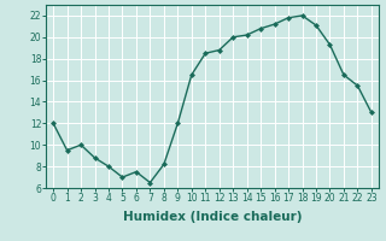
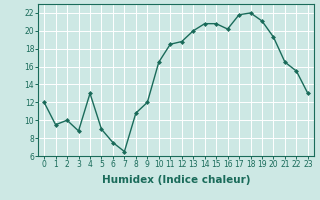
4: 8.0 -> 13.0
5: 7.0 -> 9.0
8: 8.2 -> 10.8
14: 20.2 -> 20.8
16: 21.2 -> 20.2
